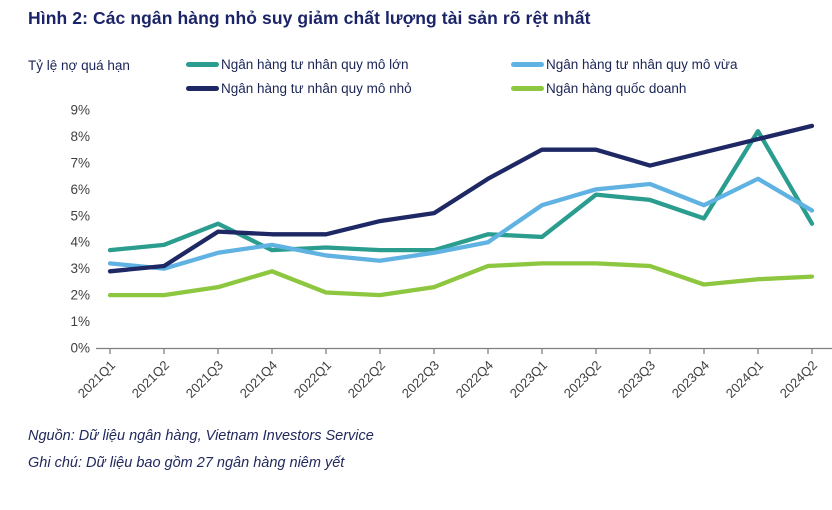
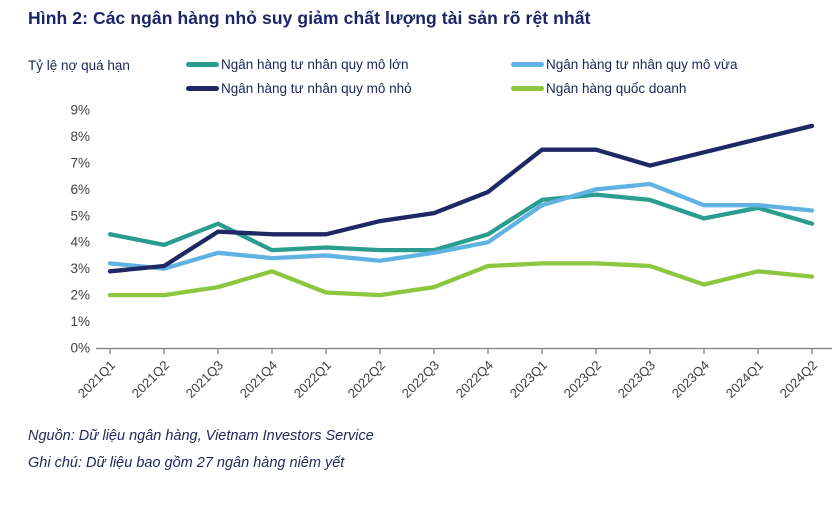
Ngân hàng tư nhân quy mô lớn/2021Q1: 3.7% -> 4.3%
Ngân hàng tư nhân quy mô vừa/2021Q4: 3.9% -> 3.4%
Ngân hàng tư nhân quy mô nhỏ/2022Q4: 6.4% -> 5.9%
Ngân hàng tư nhân quy mô lớn/2023Q1: 4.2% -> 5.6%
Ngân hàng tư nhân quy mô lớn/2024Q1: 8.2% -> 5.3%
Ngân hàng tư nhân quy mô vừa/2024Q1: 6.4% -> 5.4%
Ngân hàng quốc doanh/2024Q1: 2.6% -> 2.9%
